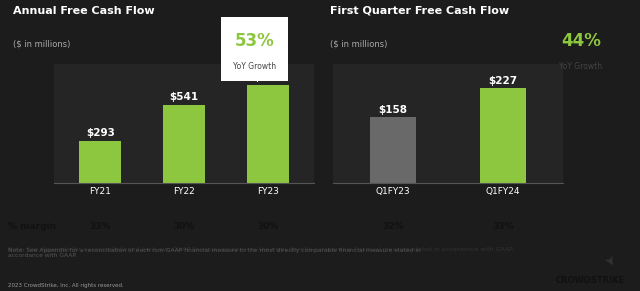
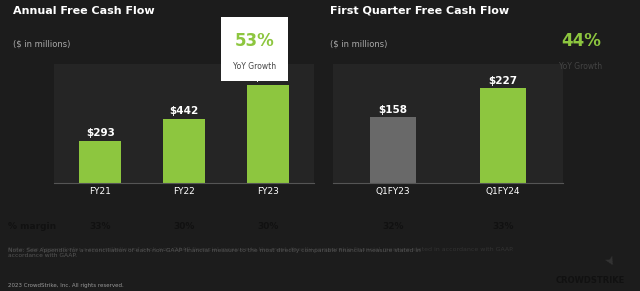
FY22: $541 -> $442
